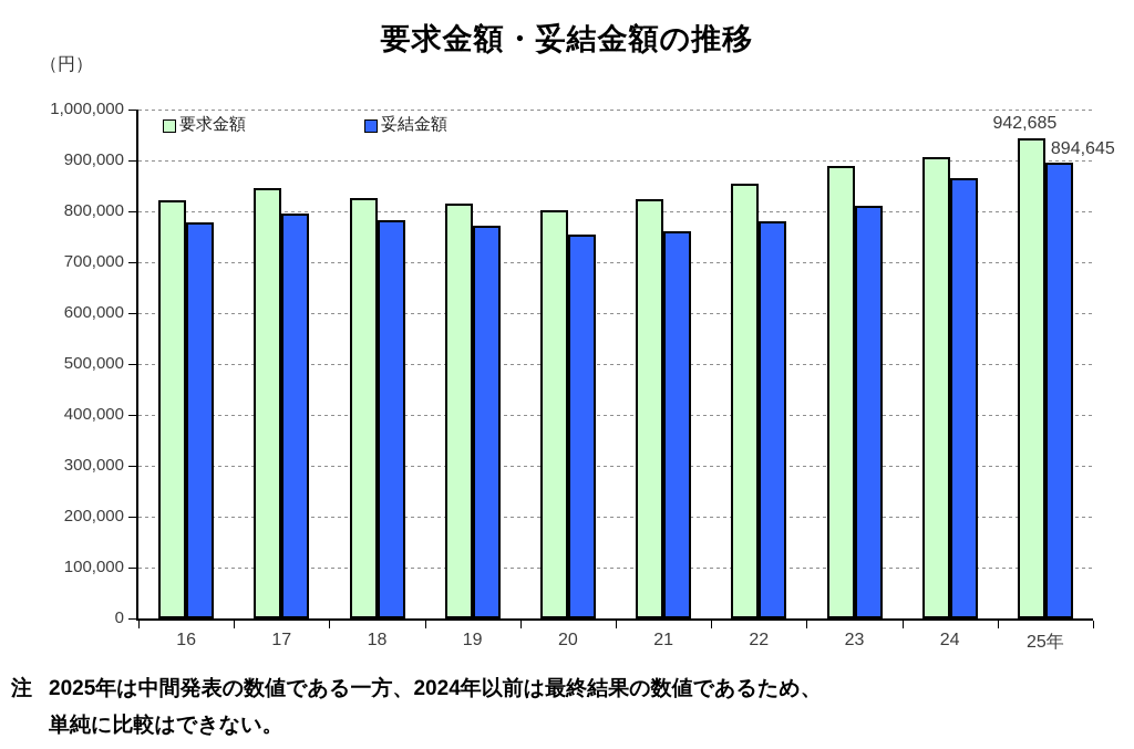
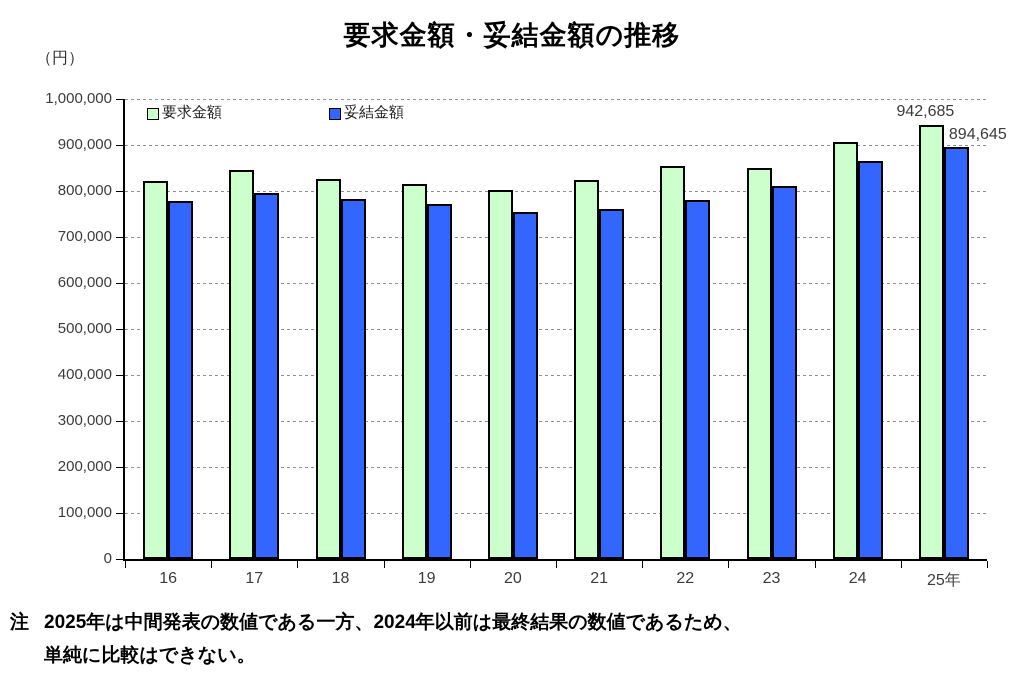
要求金額/23: 890000 -> 850000
